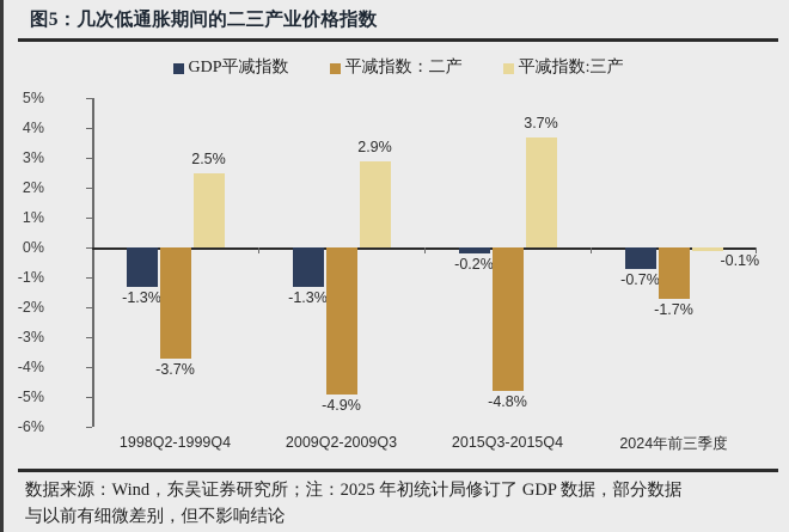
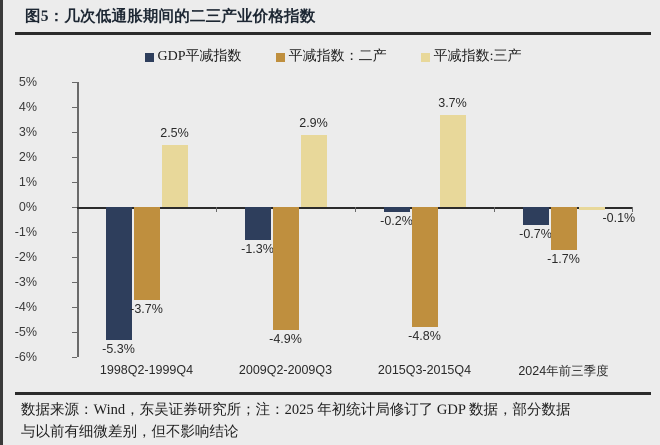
GDP平减指数/1998Q2-1999Q4: -1.3% -> -5.3%
